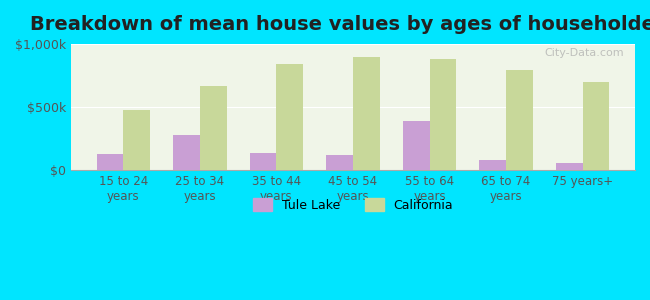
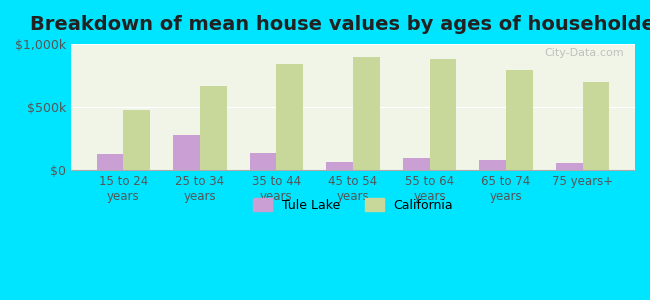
Tule Lake/45 to 54 years: $120k -> $60k
Tule Lake/55 to 64 years: $390k -> $100k
